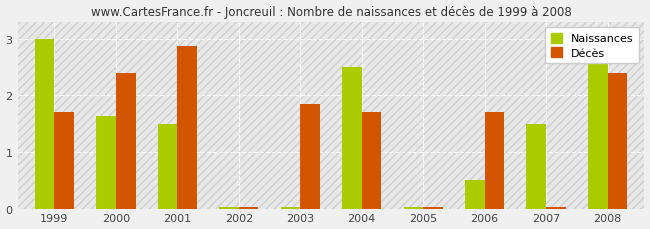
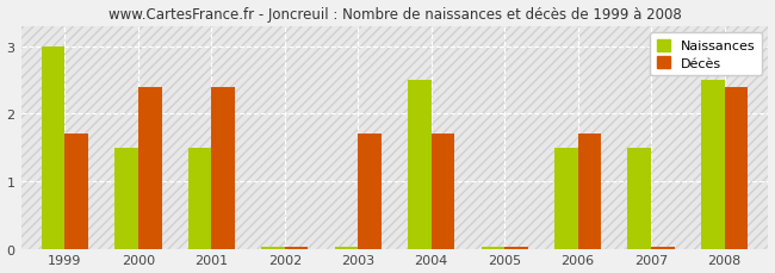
Naissances/2000: 1.64 -> 1.50
Décès/2001: 2.86 -> 2.40
Décès/2003: 1.84 -> 1.70
Naissances/2006: 0.50 -> 1.50
Naissances/2008: 2.62 -> 2.50
